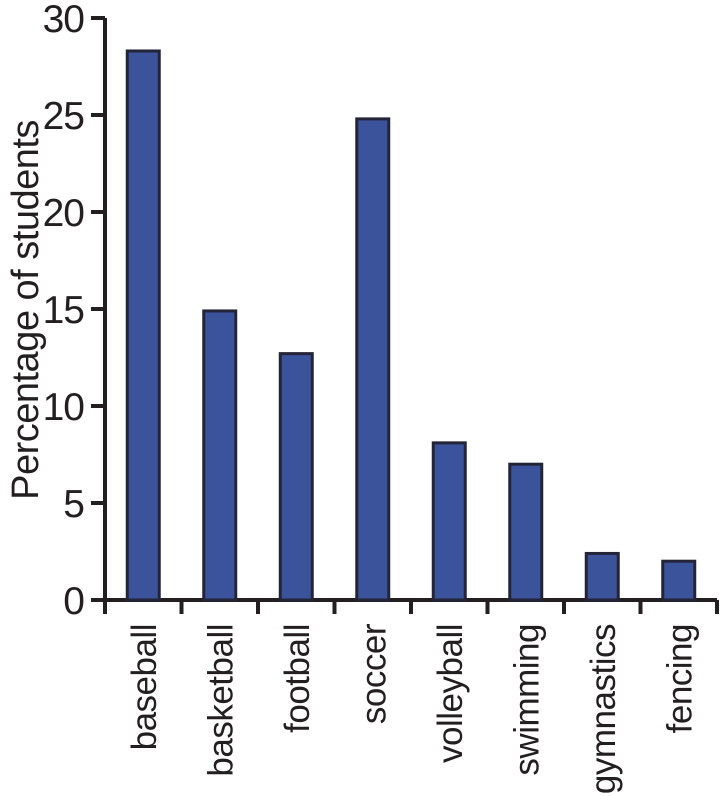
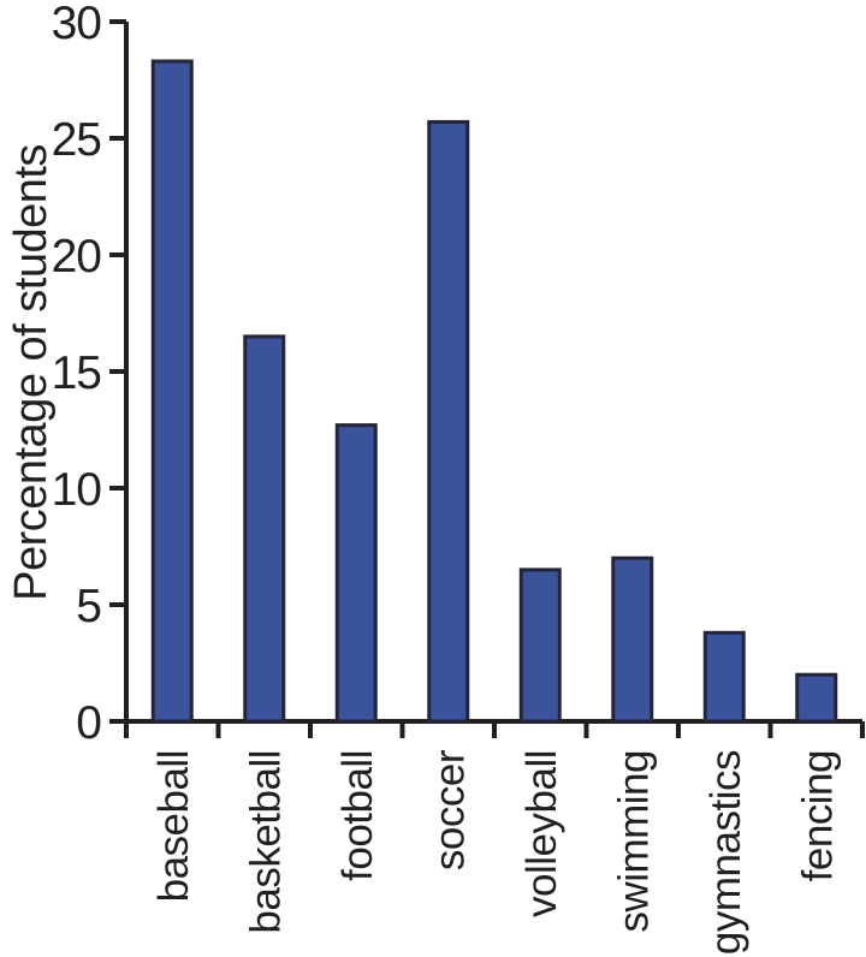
basketball: 14.9 -> 16.5
soccer: 24.8 -> 25.7
volleyball: 8.1 -> 6.5
gymnastics: 2.4 -> 3.8
